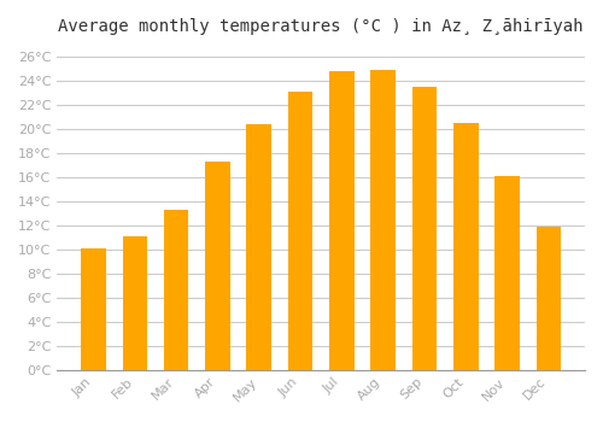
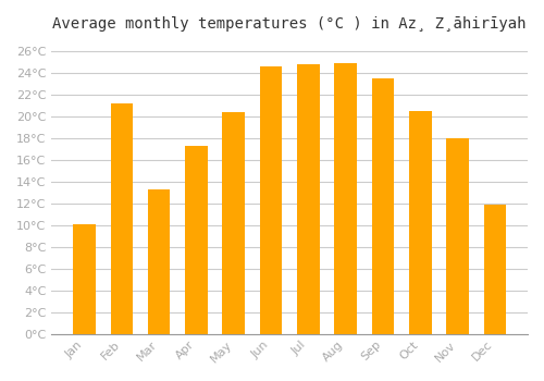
Feb: 11.1°C -> 21.2°C
Jun: 23.1°C -> 24.6°C
Nov: 16.1°C -> 18.0°C
